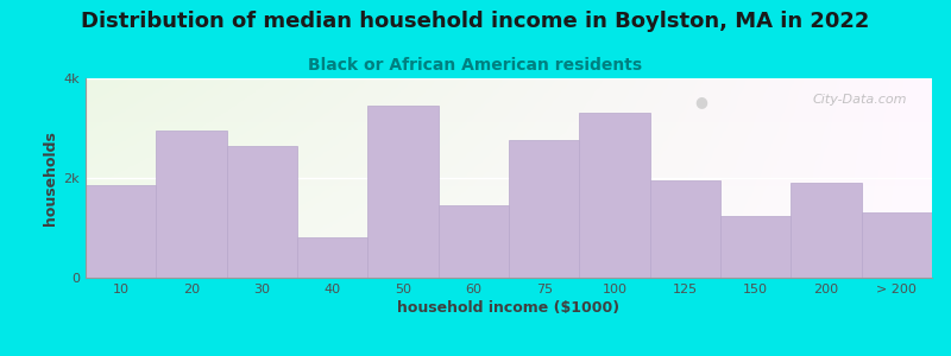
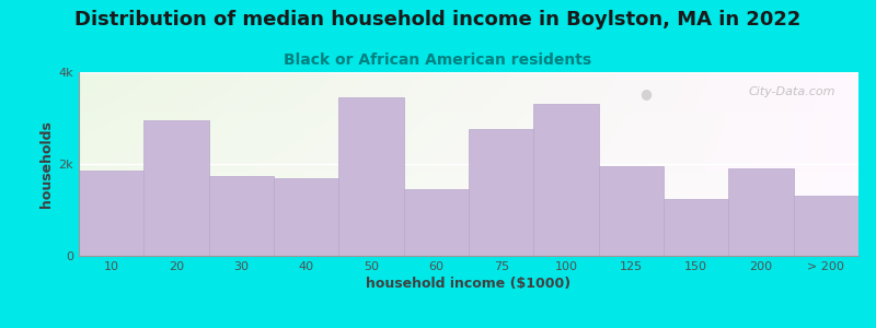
30: 2.65k -> 1.75k
40: 0.80k -> 1.70k
